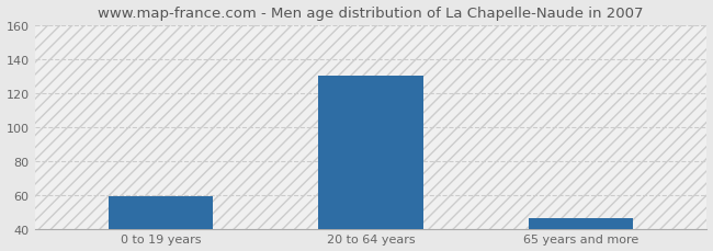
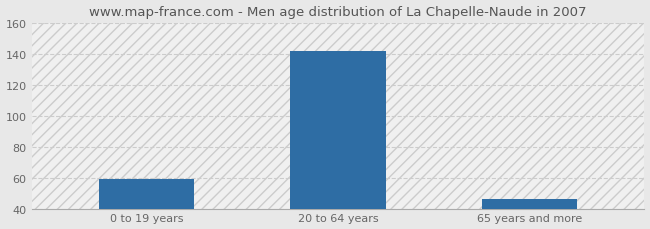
20 to 64 years: 130 -> 142
